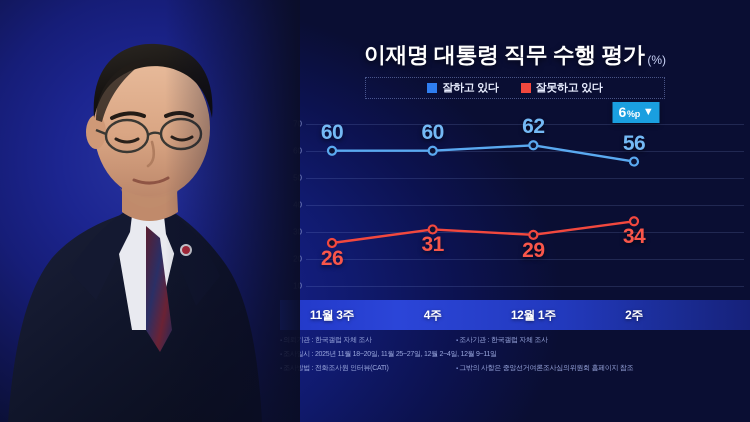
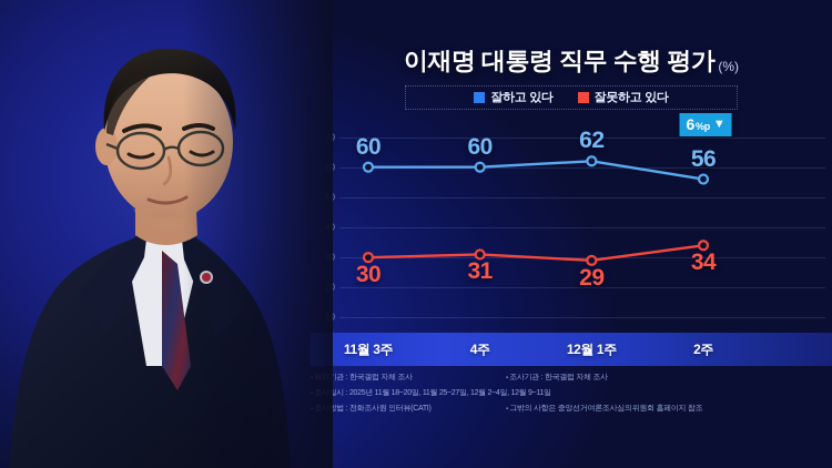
잘못하고 있다/11월 3주: 26 -> 30
